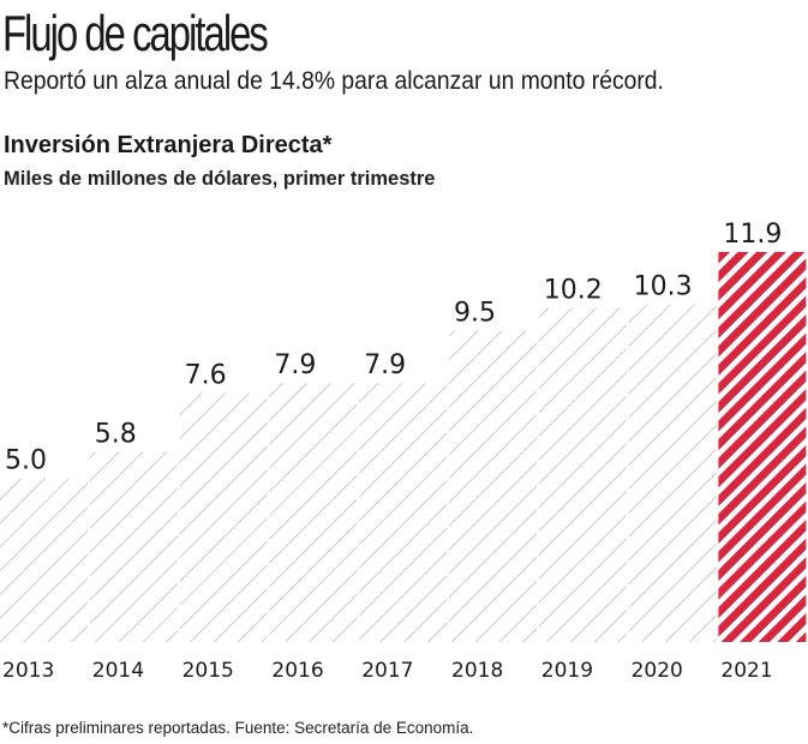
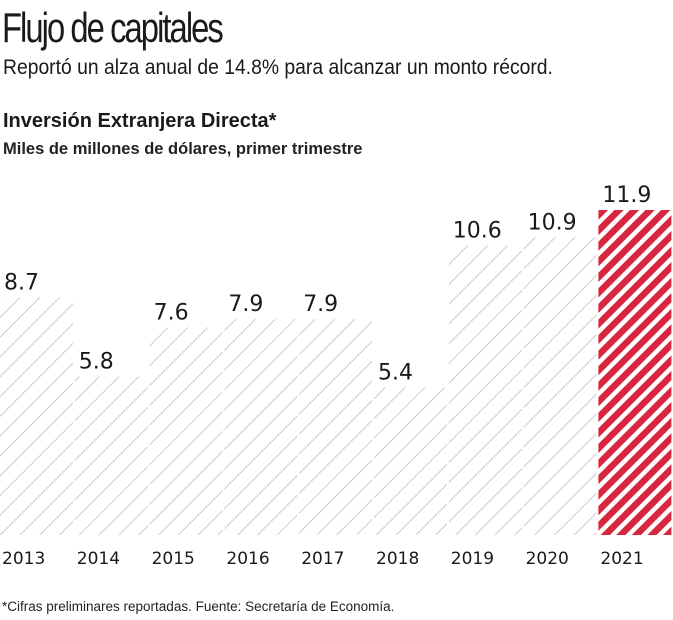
2013: 5.0 -> 8.7
2018: 9.5 -> 5.4
2019: 10.2 -> 10.6
2020: 10.3 -> 10.9
